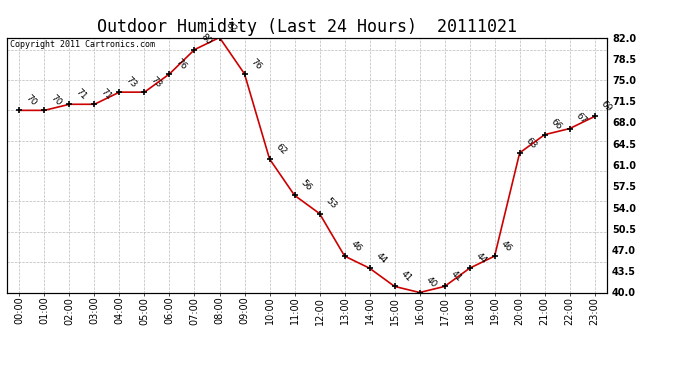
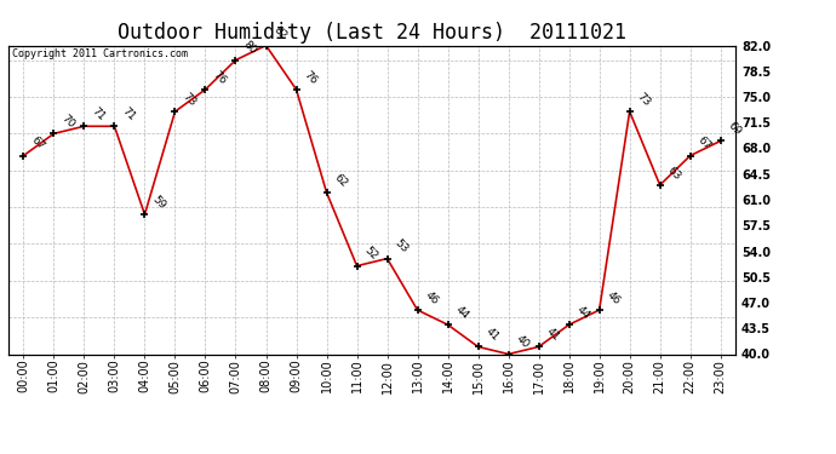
00:00: 70 -> 67
04:00: 73 -> 59
11:00: 56 -> 52
20:00: 63 -> 73
21:00: 66 -> 63
